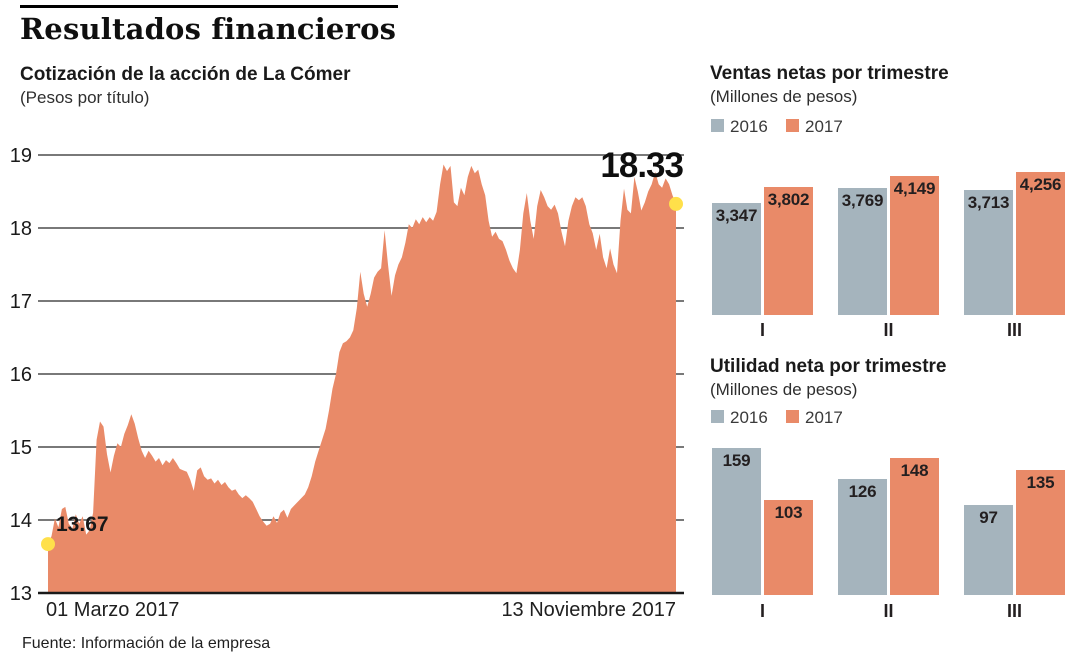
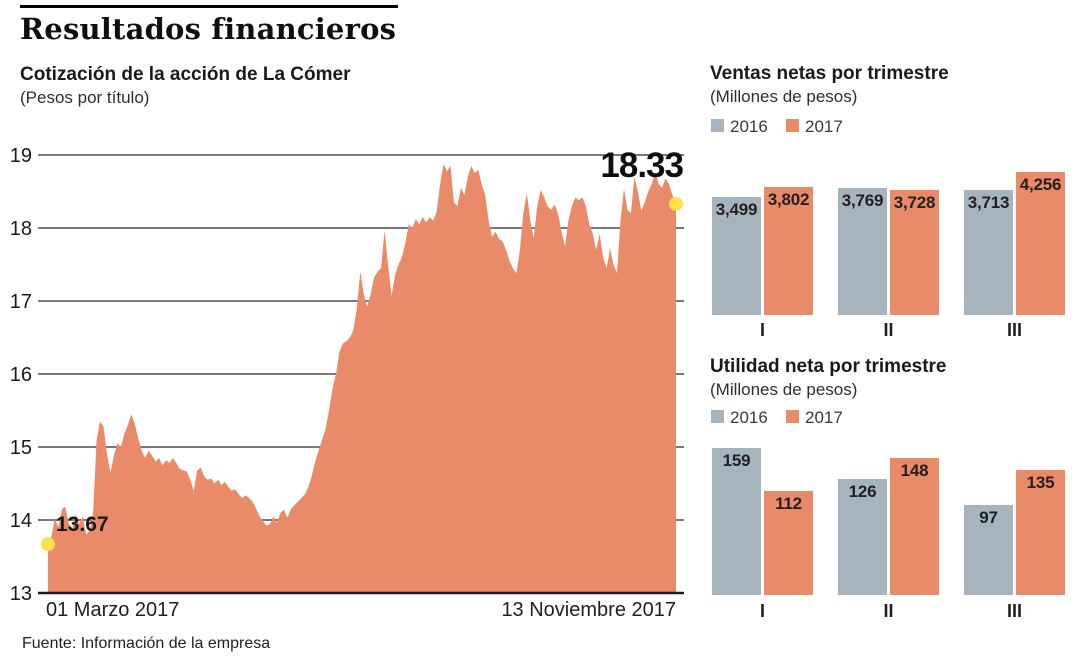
Ventas netas por trimestre/2016/I: 3,347 -> 3,499
Ventas netas por trimestre/2017/II: 4,149 -> 3,728
Utilidad neta por trimestre/2017/I: 103 -> 112
